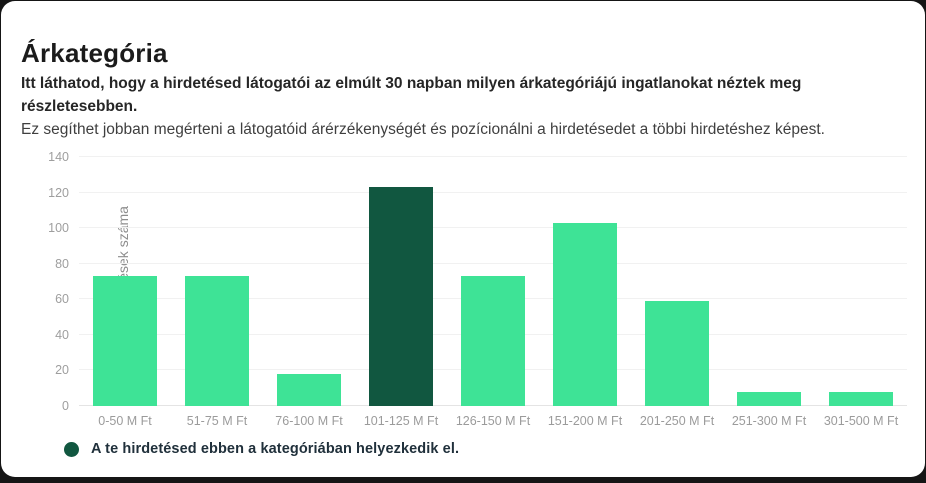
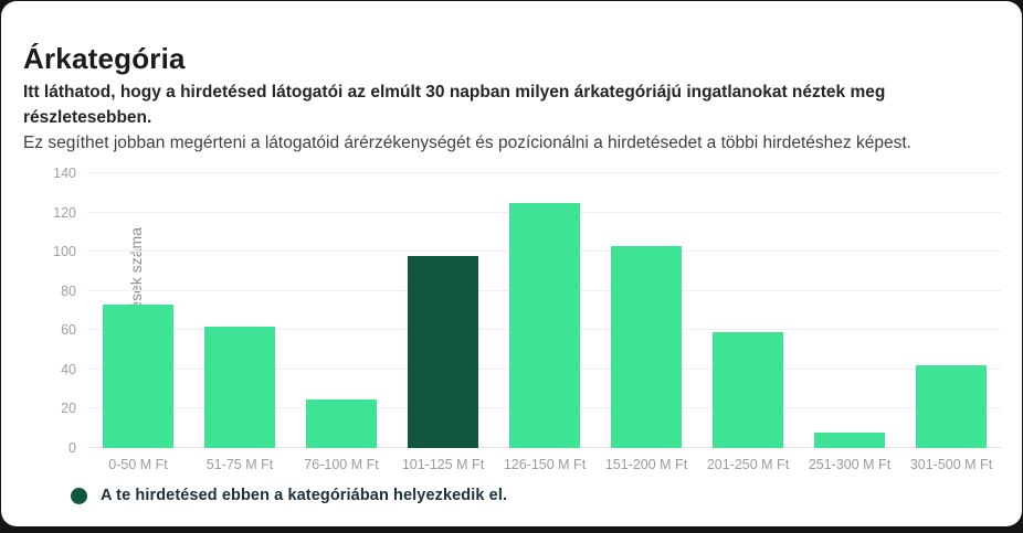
51-75 M Ft: 73 -> 62
76-100 M Ft: 18 -> 25
101-125 M Ft: 123 -> 98
126-150 M Ft: 73 -> 125
301-500 M Ft: 8 -> 42
